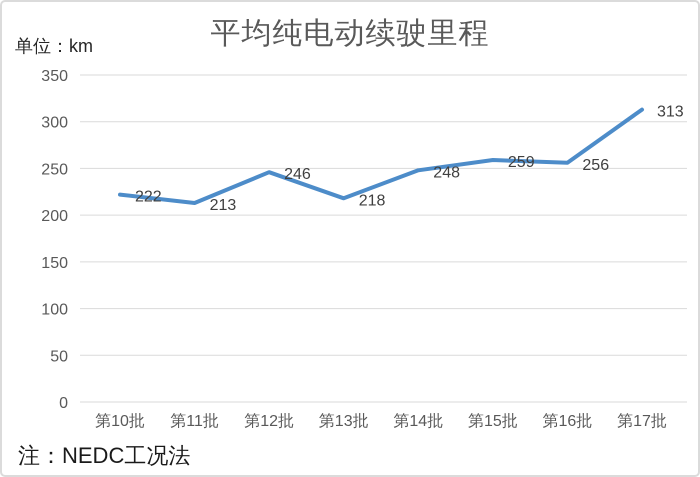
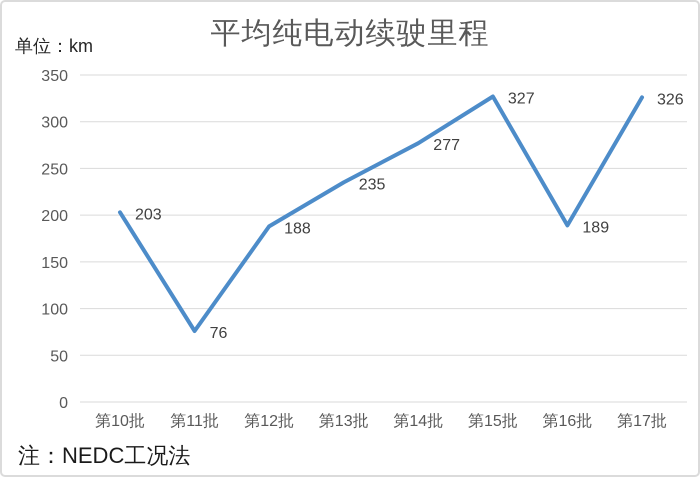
第10批: 222 -> 203
第11批: 213 -> 76
第12批: 246 -> 188
第13批: 218 -> 235
第14批: 248 -> 277
第15批: 259 -> 327
第16批: 256 -> 189
第17批: 313 -> 326
